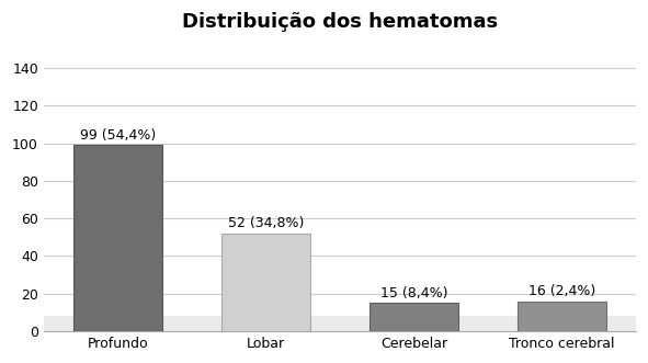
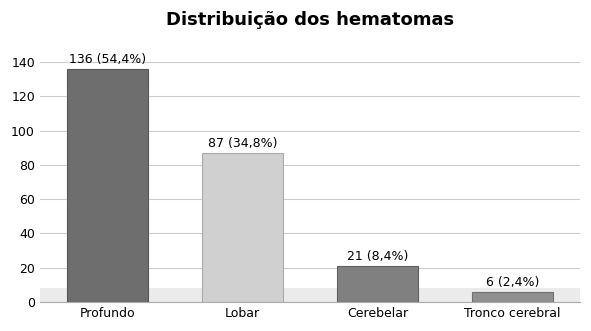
Profundo: 99 -> 136
Lobar: 52 -> 87
Cerebelar: 15 -> 21
Tronco cerebral: 16 -> 6
